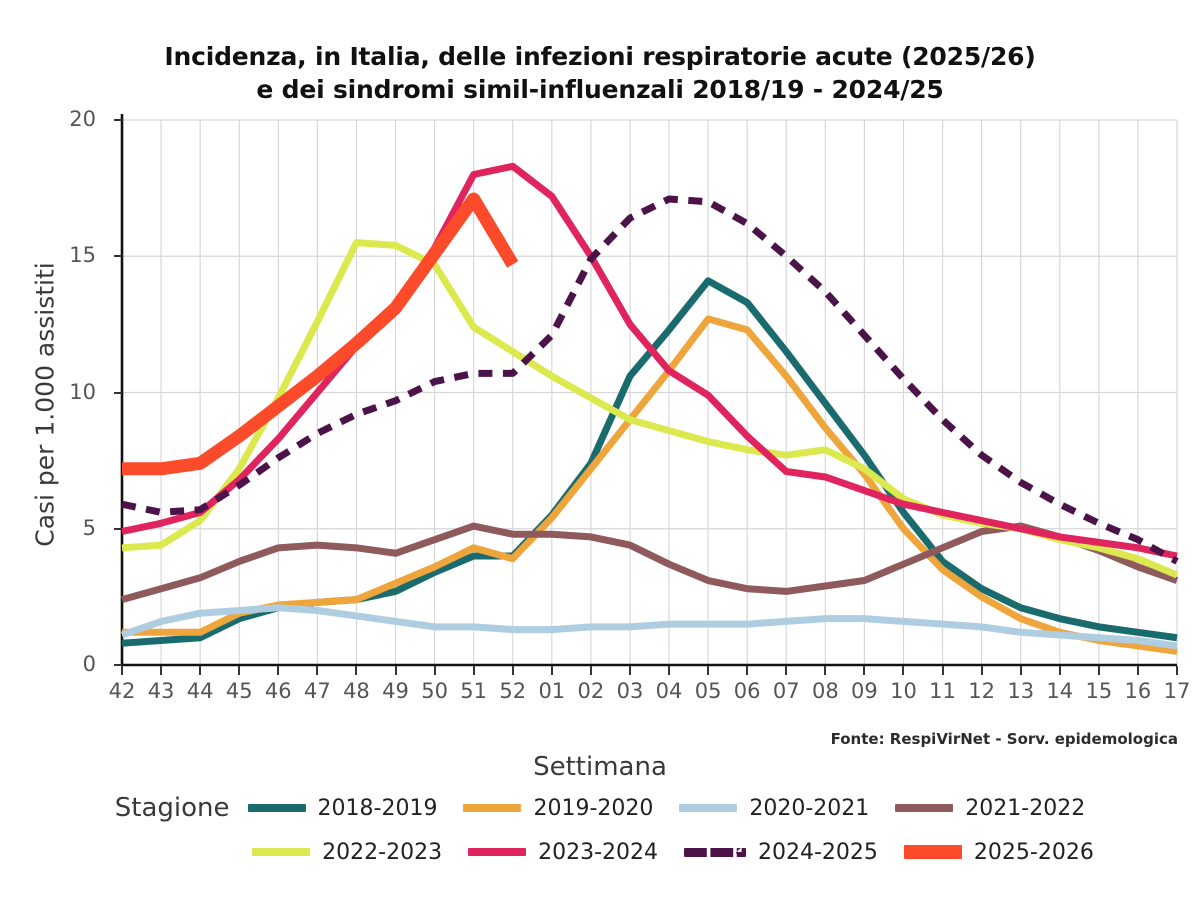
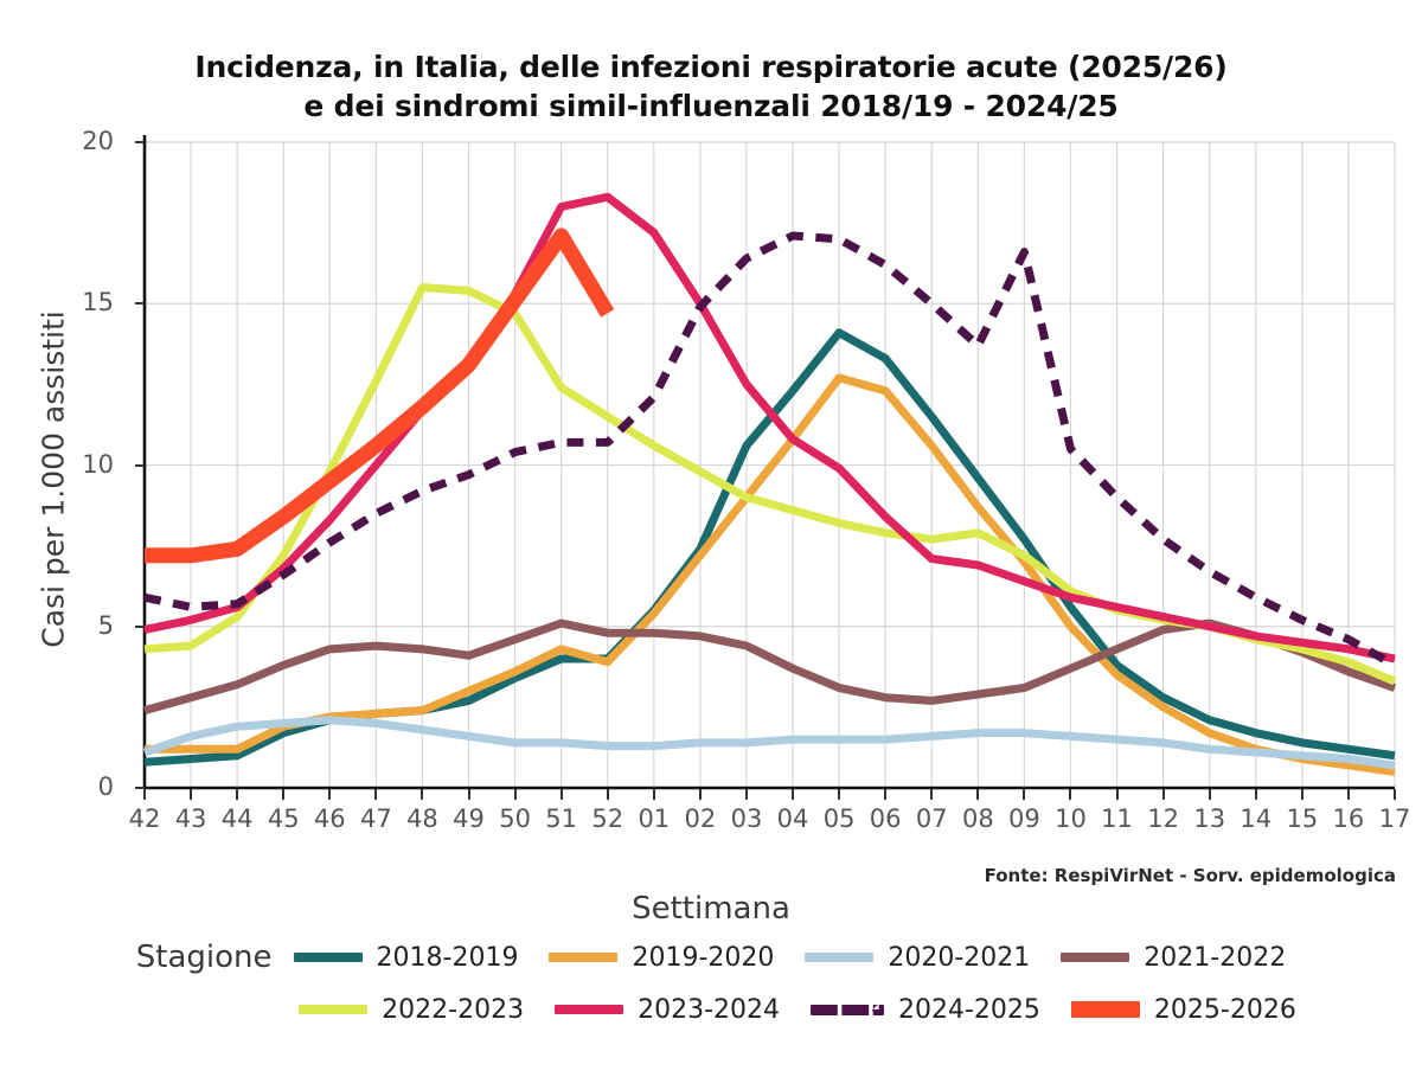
2024-2025/09: 12.1 -> 16.6
